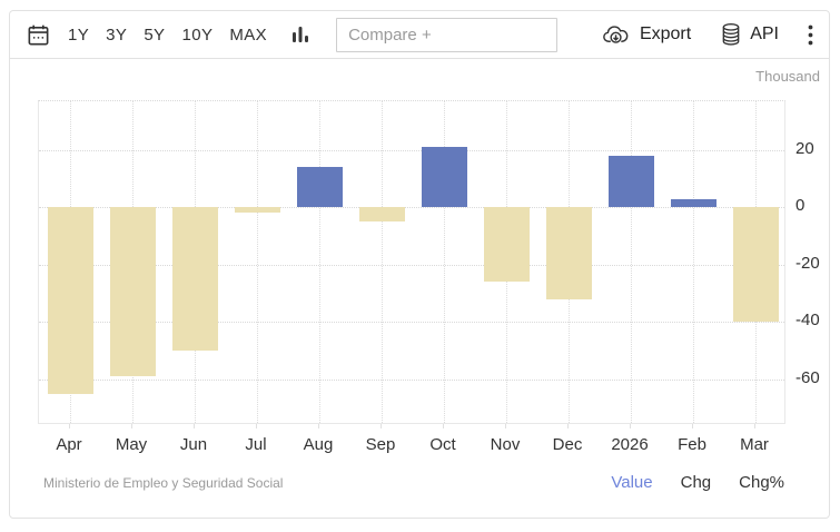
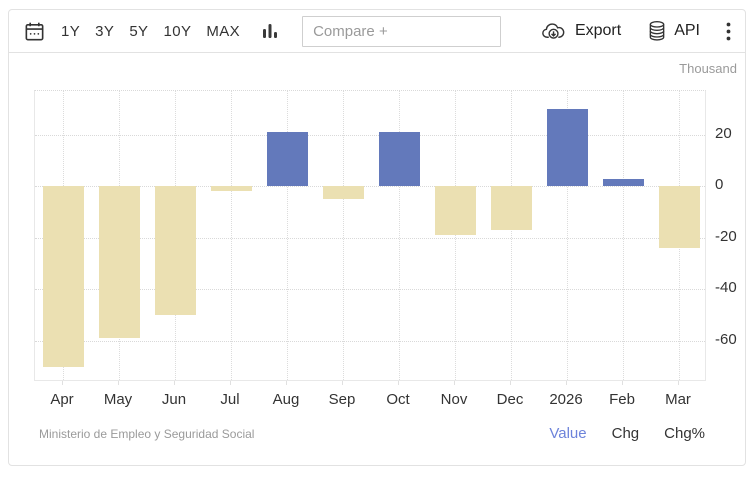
Apr: -65 -> -70
Aug: 14 -> 21
Nov: -26 -> -19
Dec: -32 -> -17
2026: 18 -> 30
Mar: -40 -> -24
